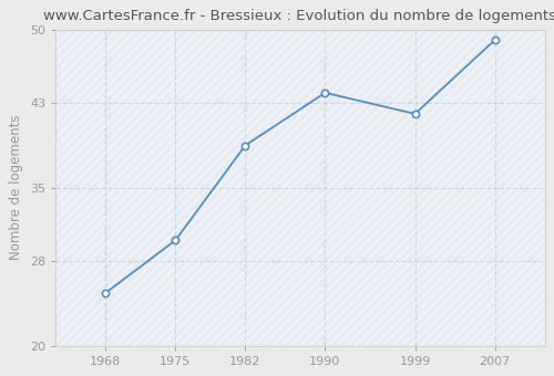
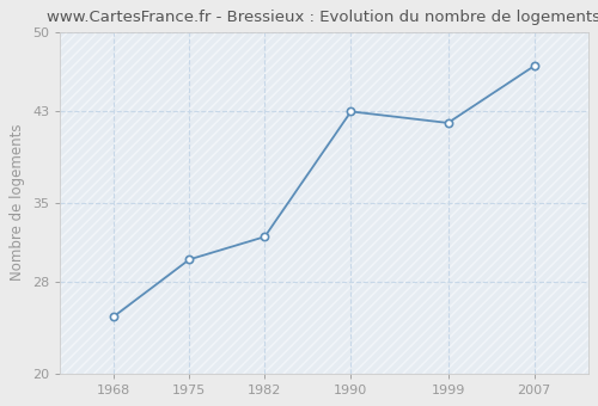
1982: 39 -> 32
1990: 44 -> 43
2007: 49 -> 47
